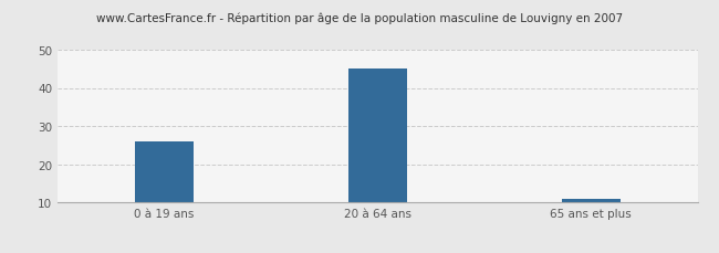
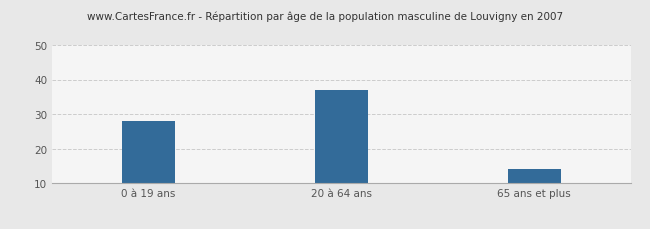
0 à 19 ans: 26 -> 28
20 à 64 ans: 45 -> 37
65 ans et plus: 11 -> 14
